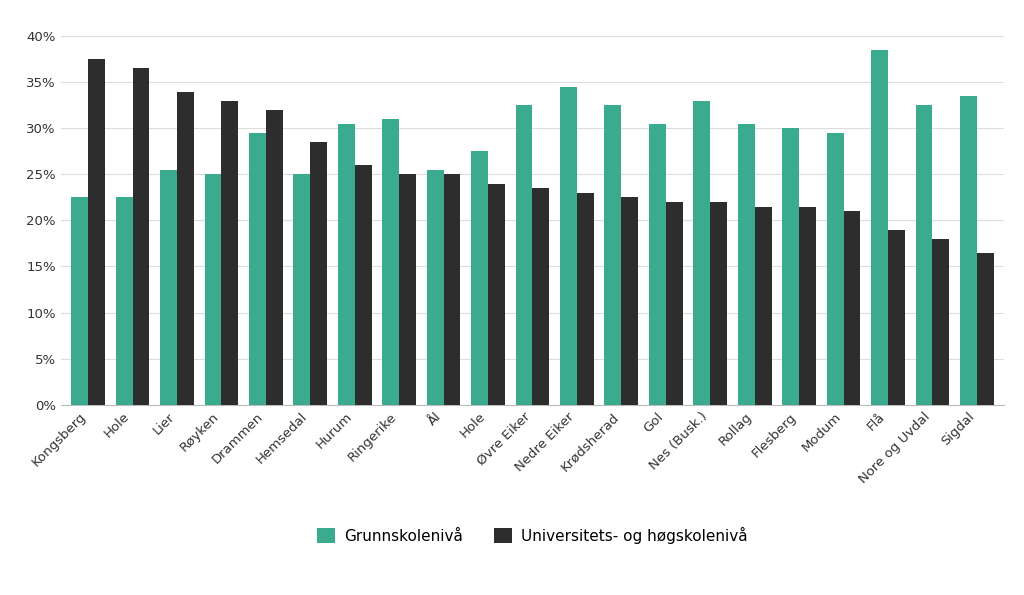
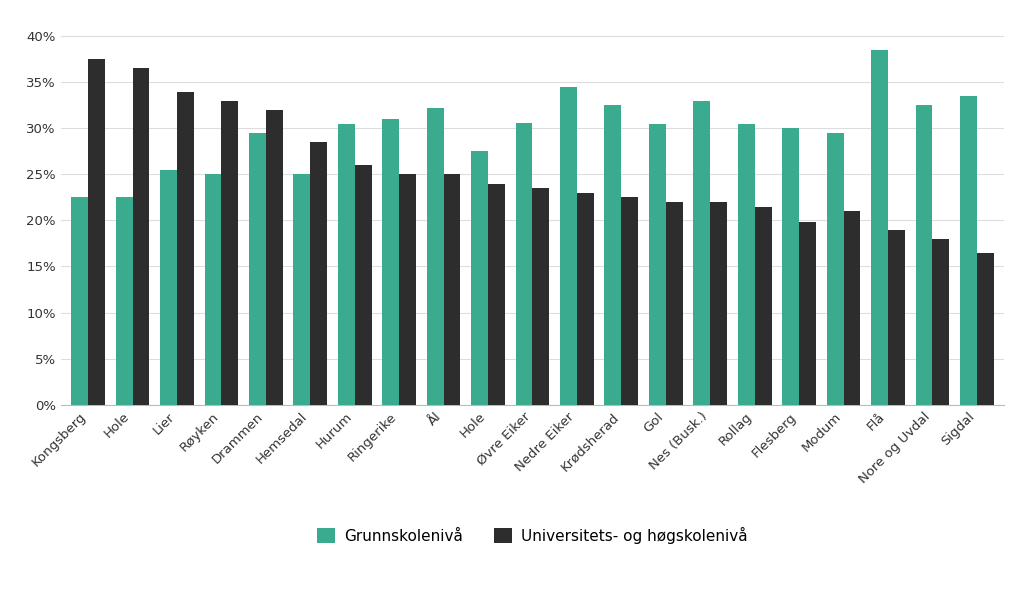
Grunnskolenivå/Ål: 25.5% -> 32.2%
Grunnskolenivå/Øvre Eiker: 32.5% -> 30.6%
Universitets- og høgskolenivå/Flesberg: 21.5% -> 19.8%
